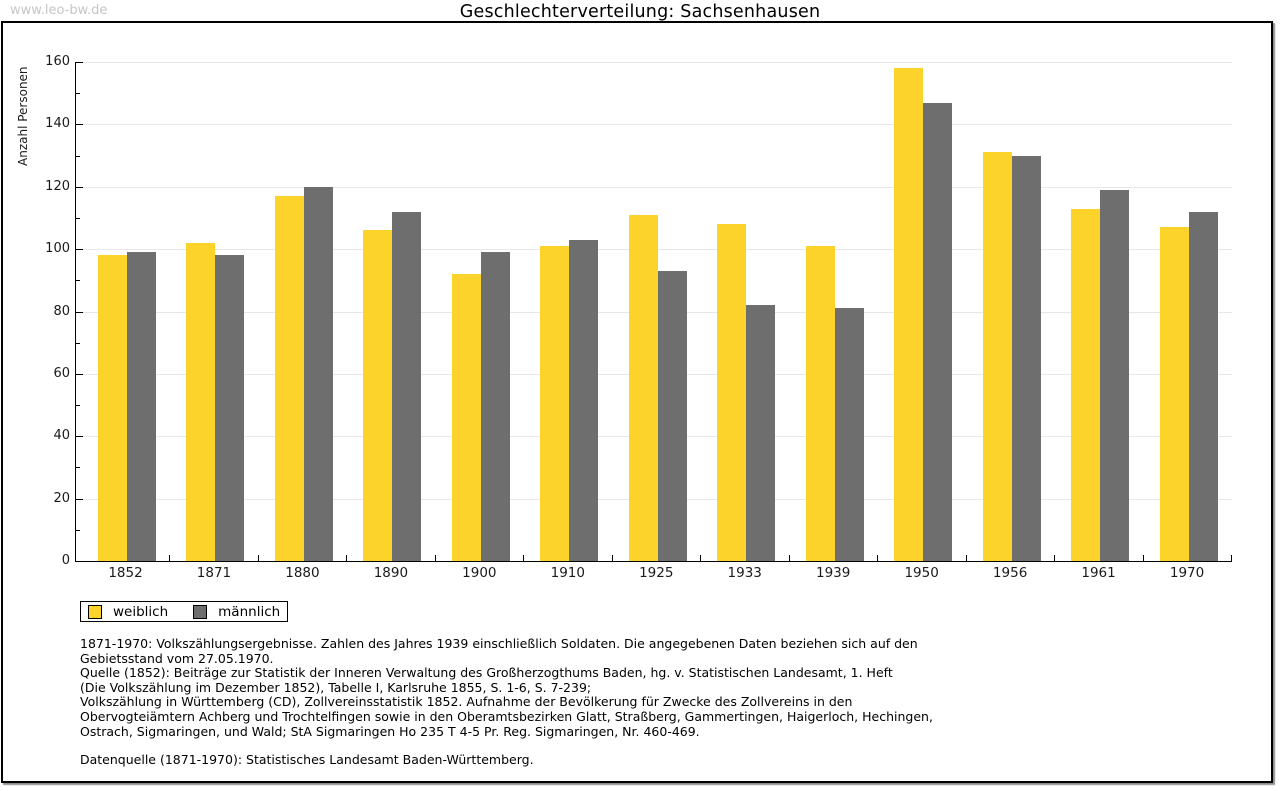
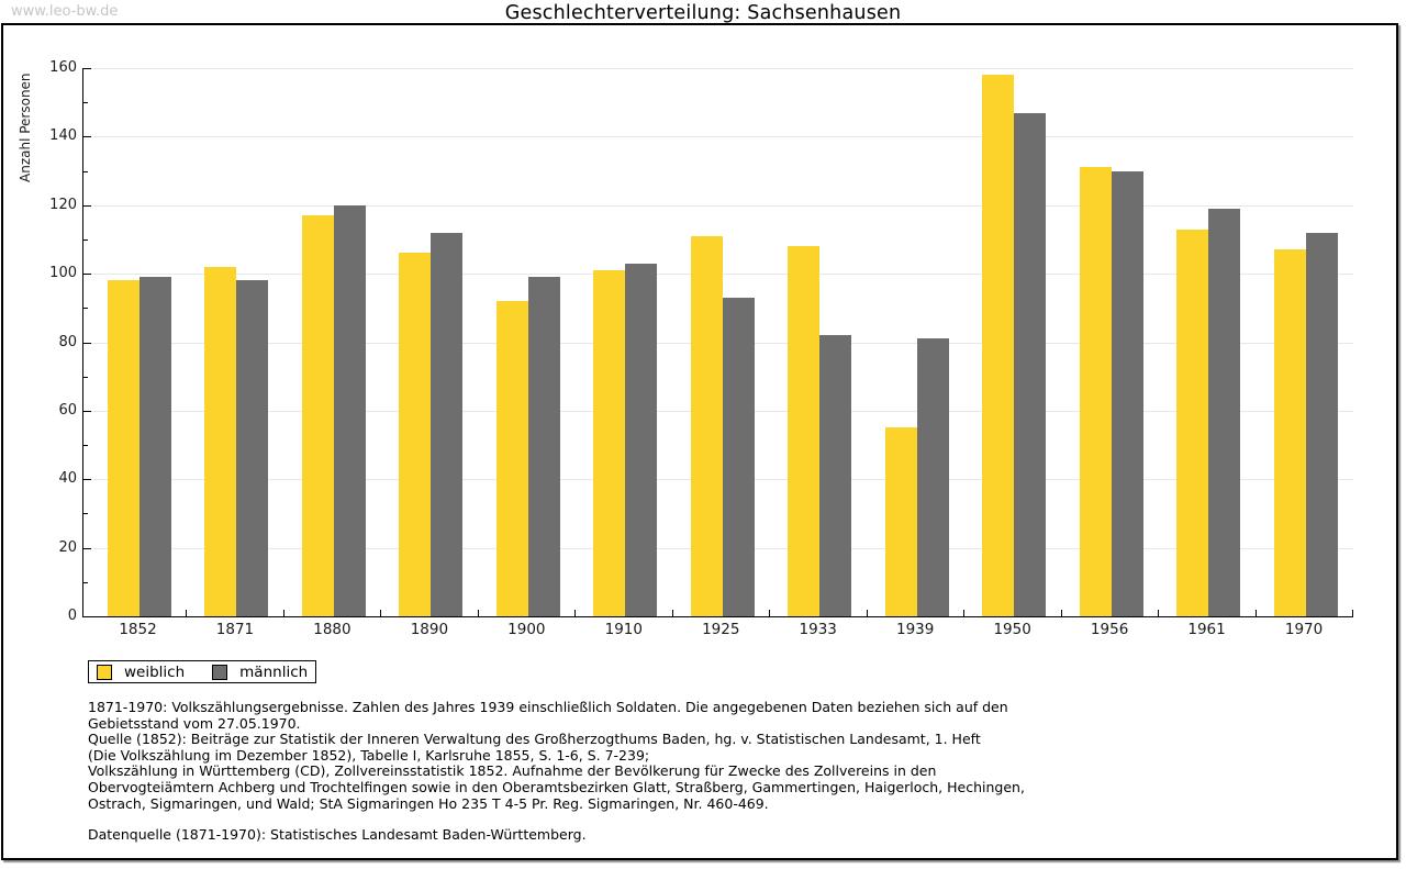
weiblich/1939: 101 -> 55
